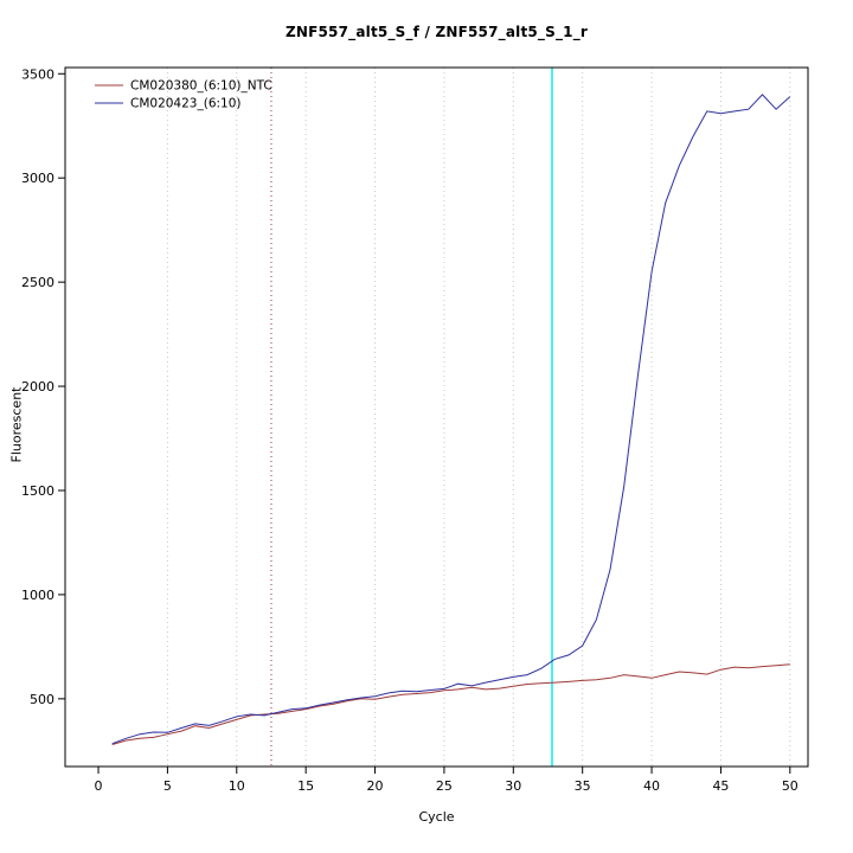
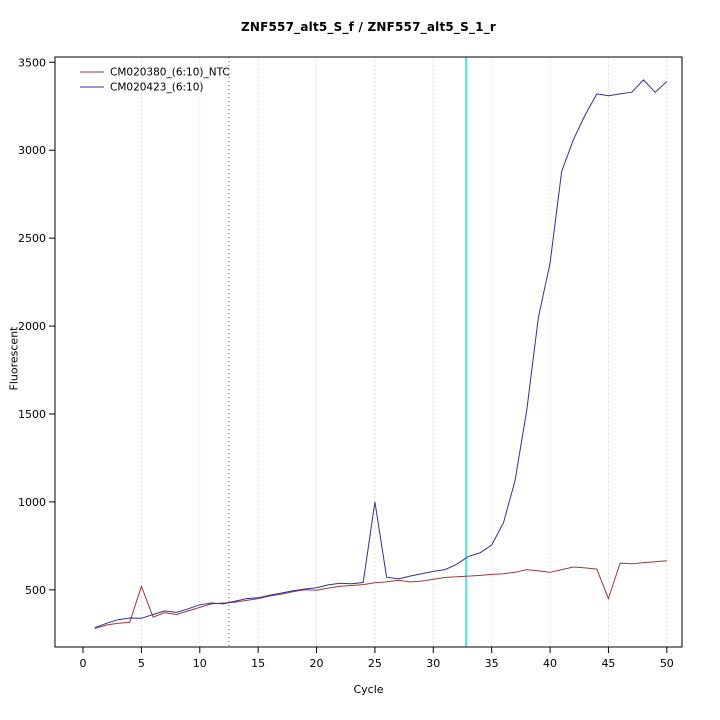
CM020380_(6:10)_NTC/5: 330 -> 520
CM020423_(6:10)/25: 550 -> 1000
CM020423_(6:10)/40: 2550 -> 2360
CM020380_(6:10)_NTC/45: 640 -> 450
